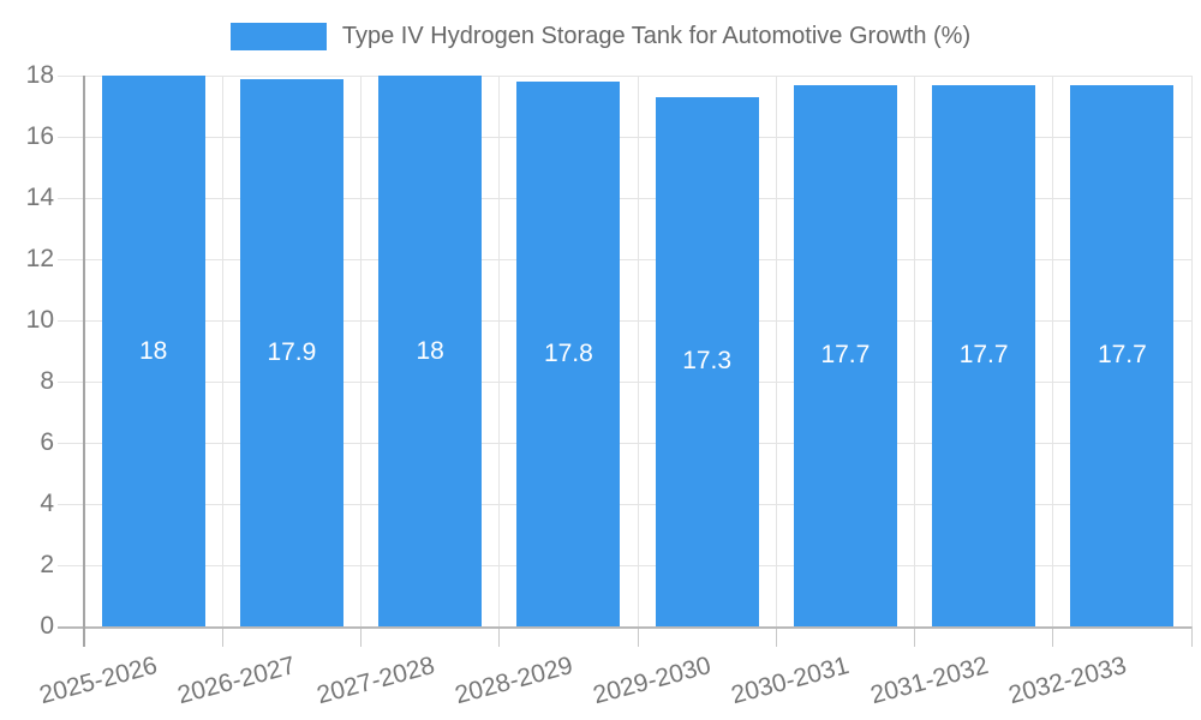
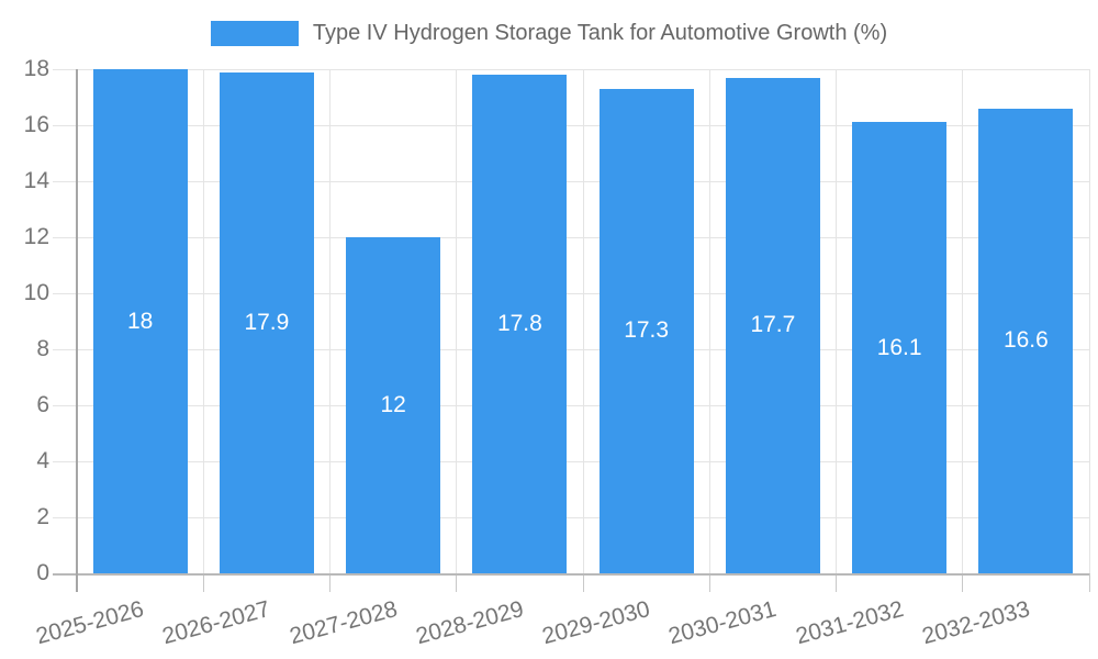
2027-2028: 18 -> 12
2031-2032: 17.7 -> 16.1
2032-2033: 17.7 -> 16.6
